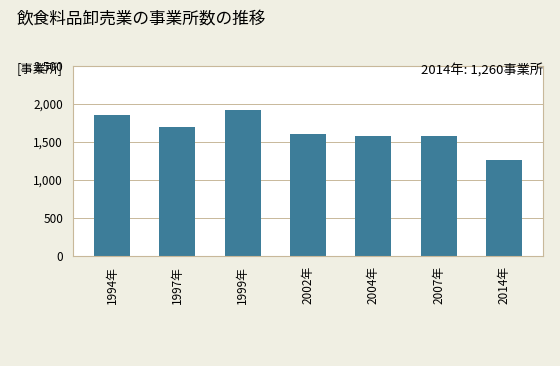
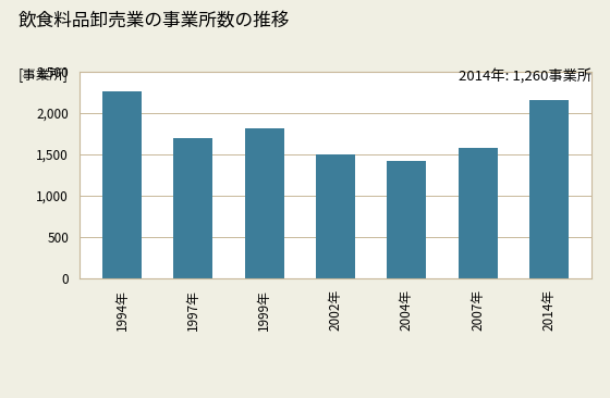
1994年: 1,850 -> 2,260
1999年: 1,920 -> 1,820
2002年: 1,600 -> 1,500
2004年: 1,580 -> 1,420
2014年: 1,260 -> 2,160
